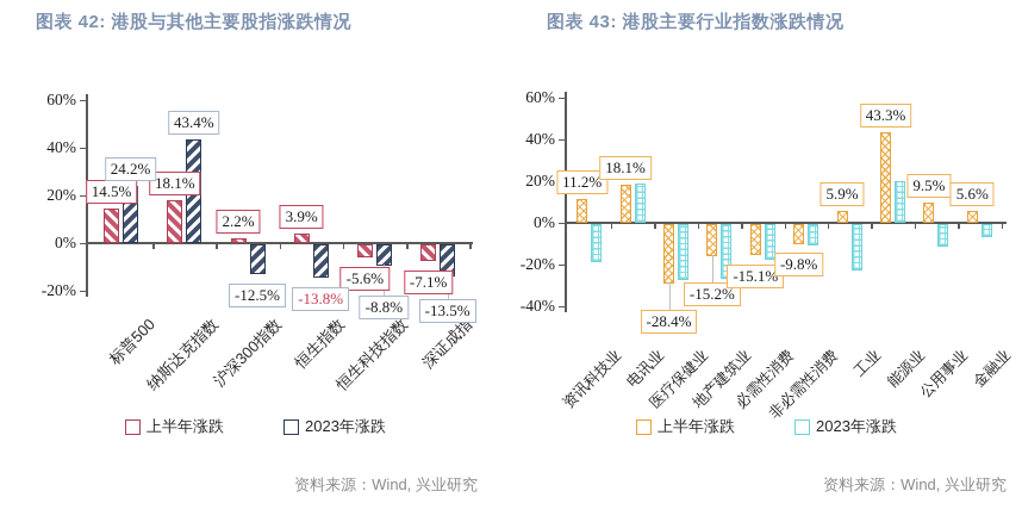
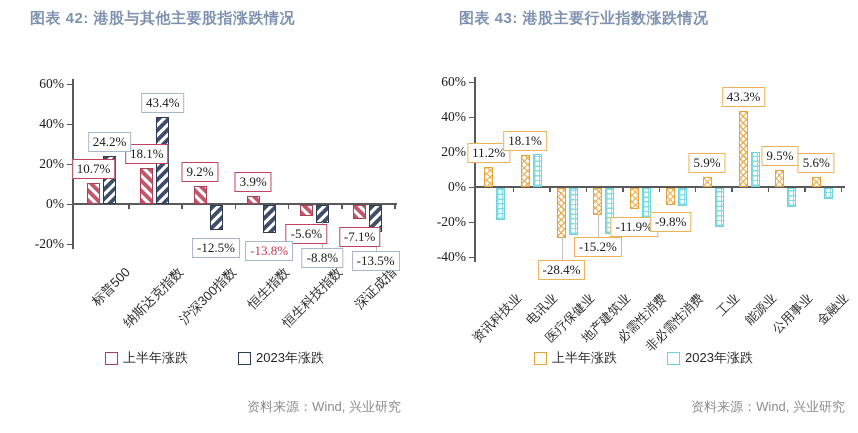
图表 42: 港股与其他主要股指涨跌情况/上半年涨跌/标普500: 14.5% -> 10.7%
图表 42: 港股与其他主要股指涨跌情况/上半年涨跌/沪深300指数: 2.2% -> 9.2%
图表 43: 港股主要行业指数涨跌情况/上半年涨跌/必需性消费: -15.1% -> -11.9%
